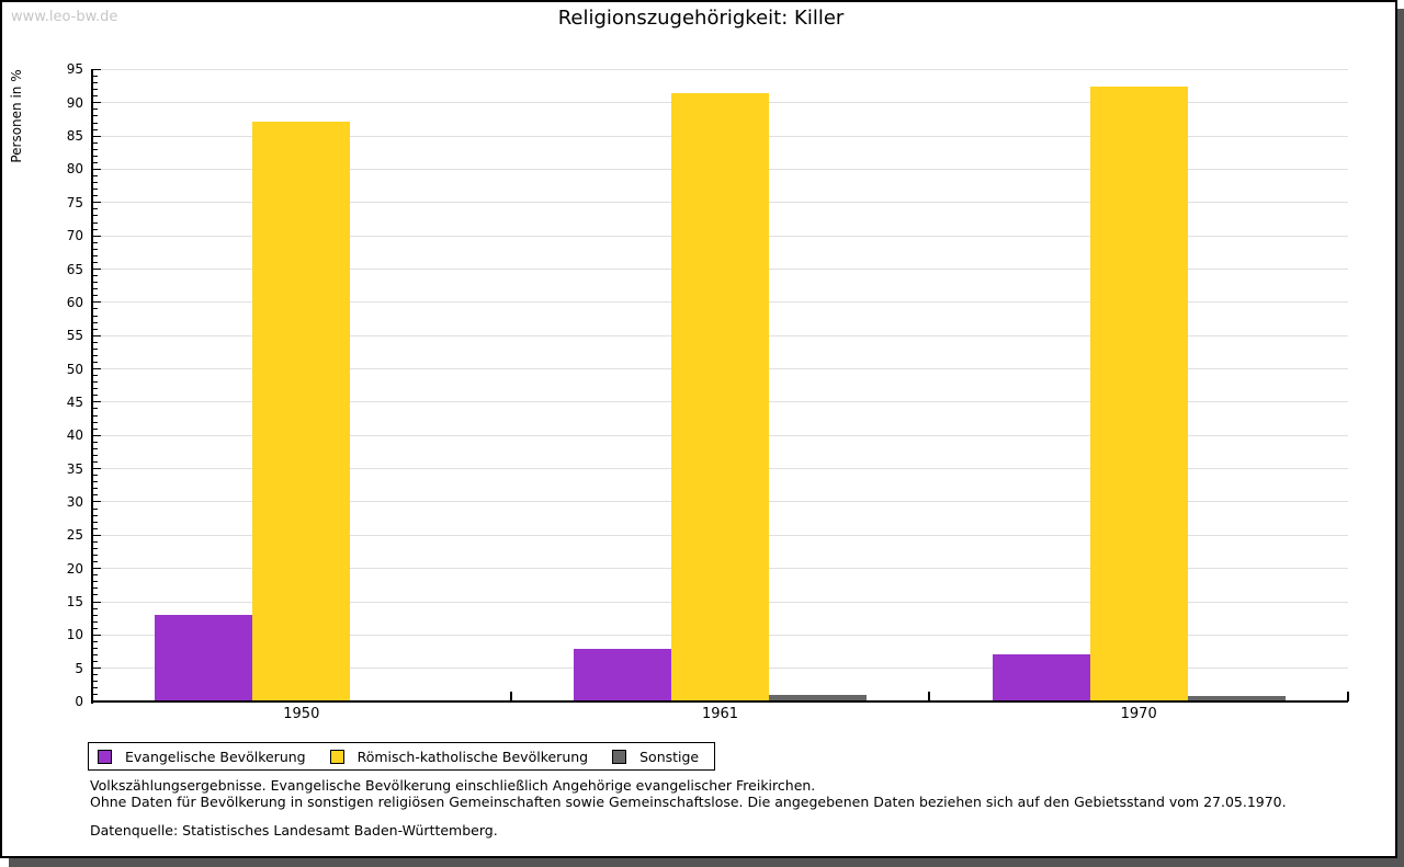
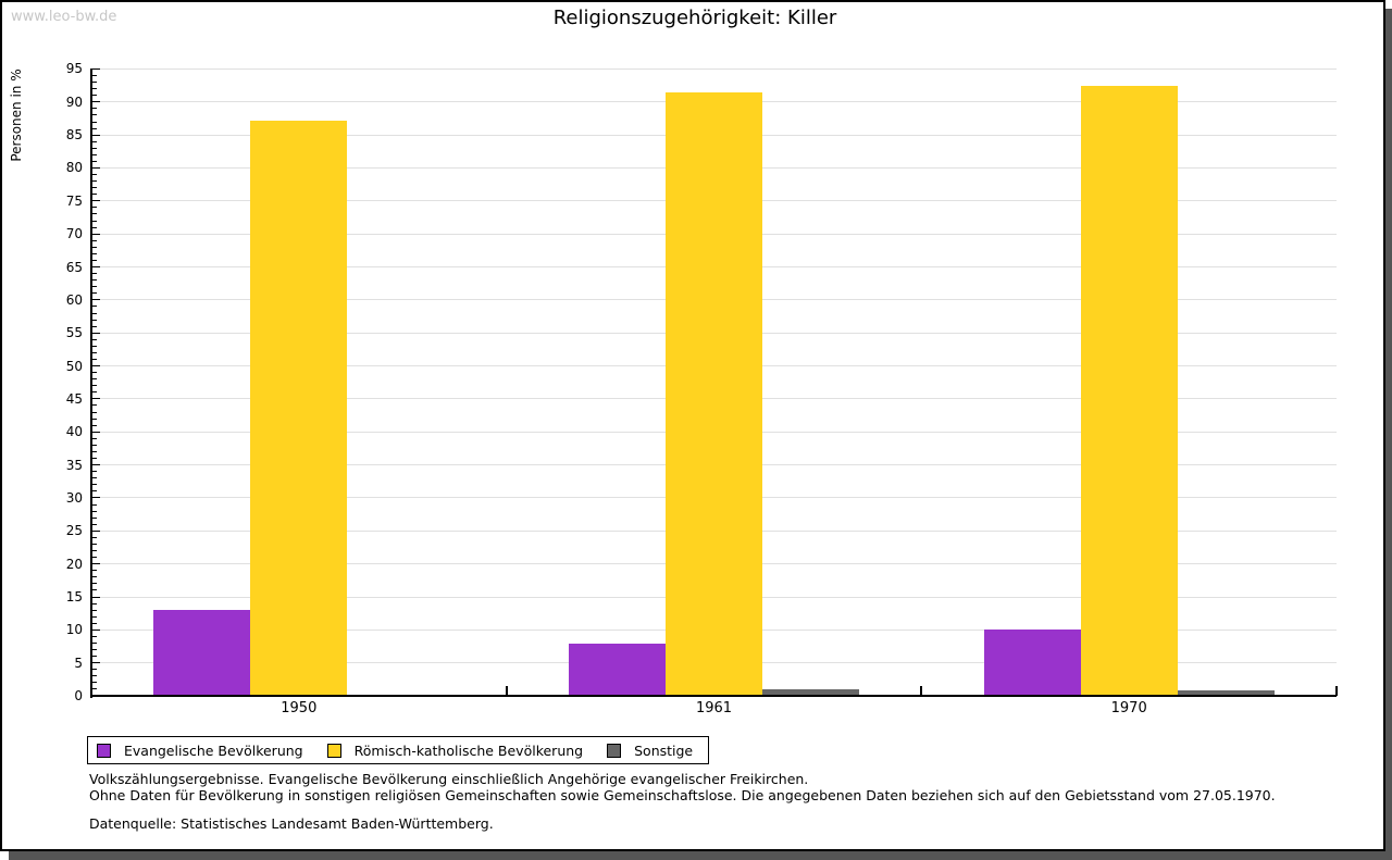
Evangelische Bevölkerung/1970: 7 -> 10
